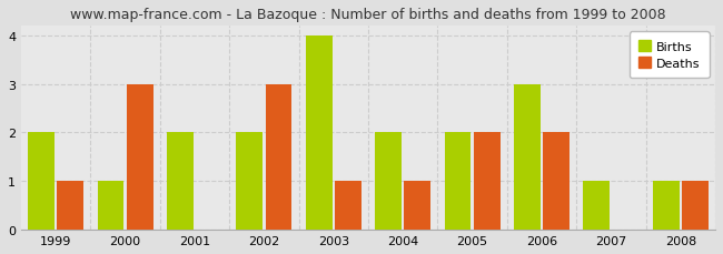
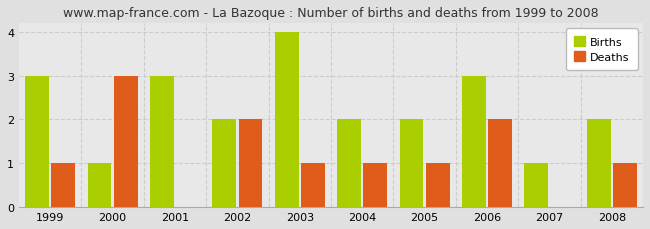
Births/1999: 2 -> 3
Births/2001: 2 -> 3
Deaths/2002: 3 -> 2
Deaths/2005: 2 -> 1
Births/2008: 1 -> 2
